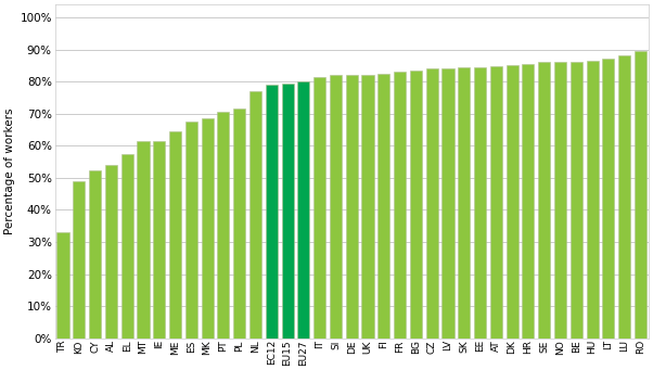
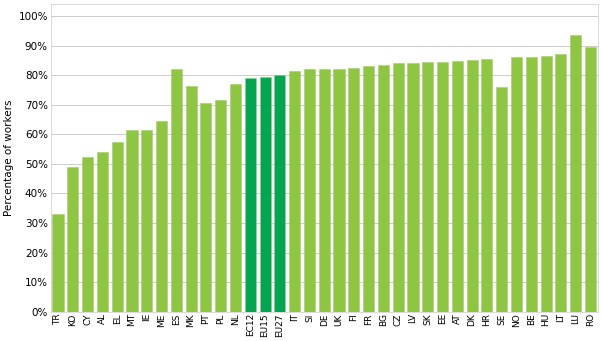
ES: 67.5% -> 82.0%
MK: 68.5% -> 76.5%
SE: 86.0% -> 76.0%
LU: 88.0% -> 93.5%
